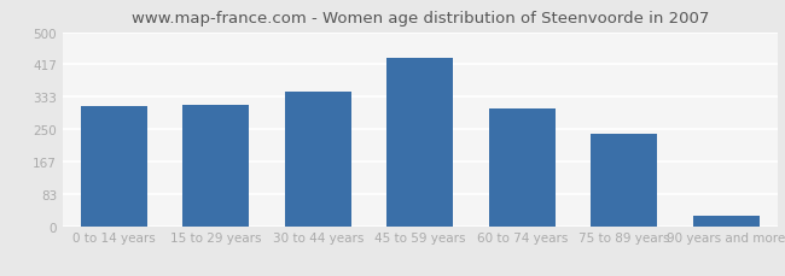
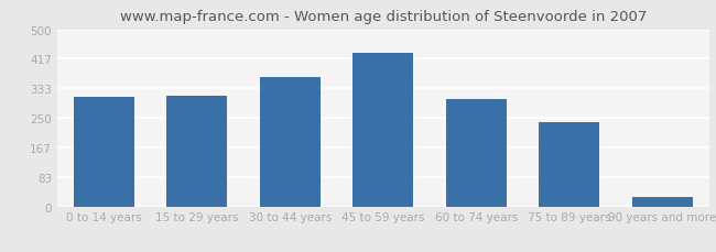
30 to 44 years: 348 -> 365
